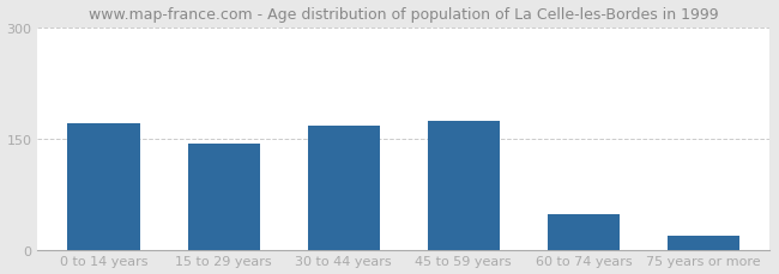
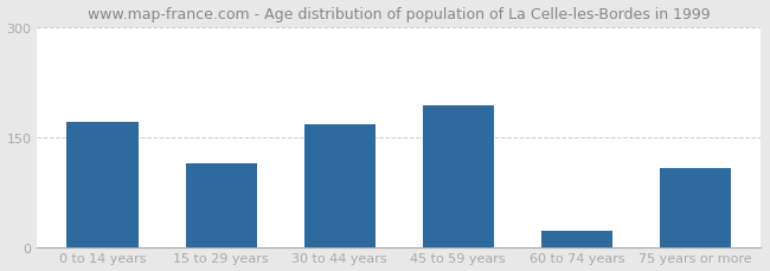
15 to 29 years: 143 -> 114
45 to 59 years: 173 -> 194
60 to 74 years: 47 -> 22
75 years or more: 18 -> 108
